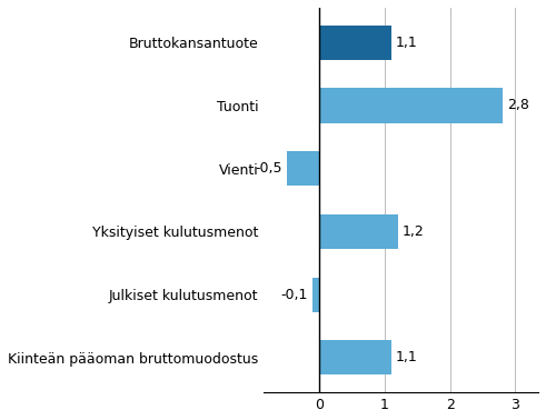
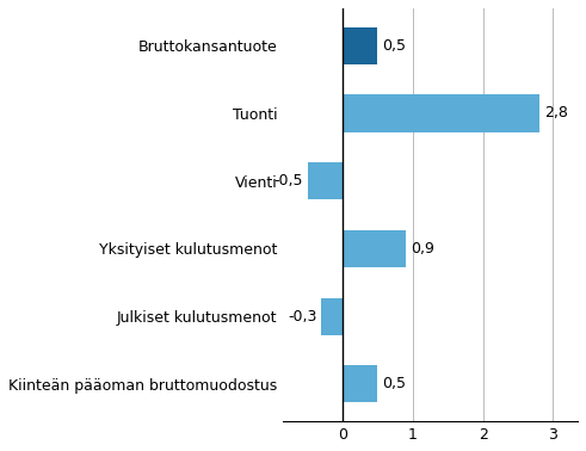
Bruttokansantuote: 1,1 -> 0,5
Yksityiset kulutusmenot: 1,2 -> 0,9
Julkiset kulutusmenot: -0,1 -> -0,3
Kiinteän pääoman bruttomuodostus: 1,1 -> 0,5
